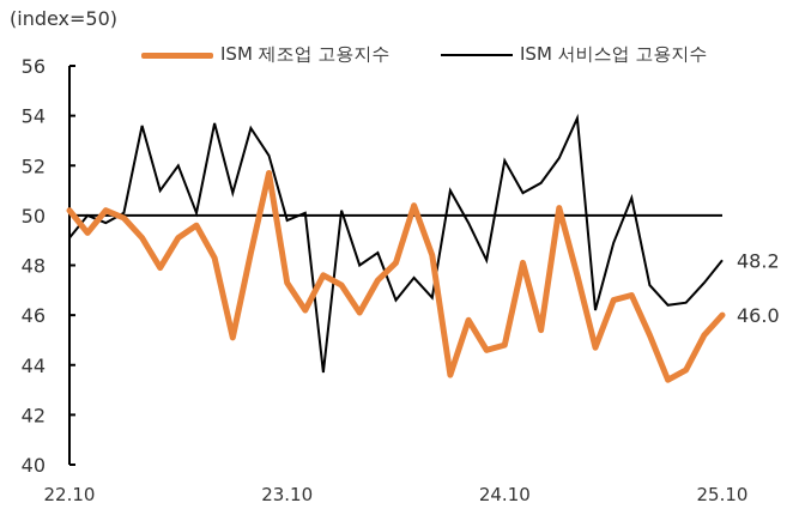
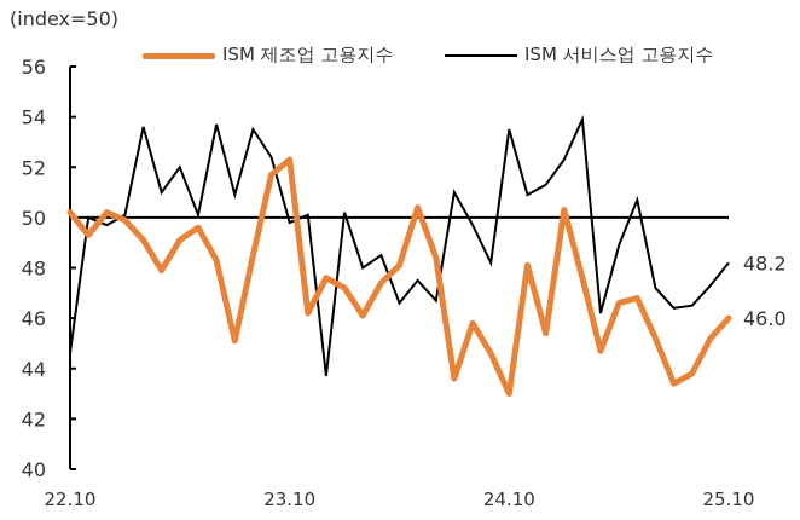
ISM 서비스업 고용지수/22.10: 49.1 -> 44.6
ISM 제조업 고용지수/23.10: 47.3 -> 52.3
ISM 제조업 고용지수/24.10: 44.8 -> 43.0
ISM 서비스업 고용지수/24.10: 52.2 -> 53.5
